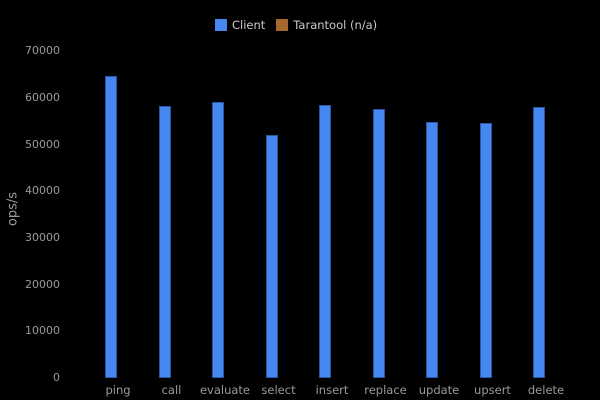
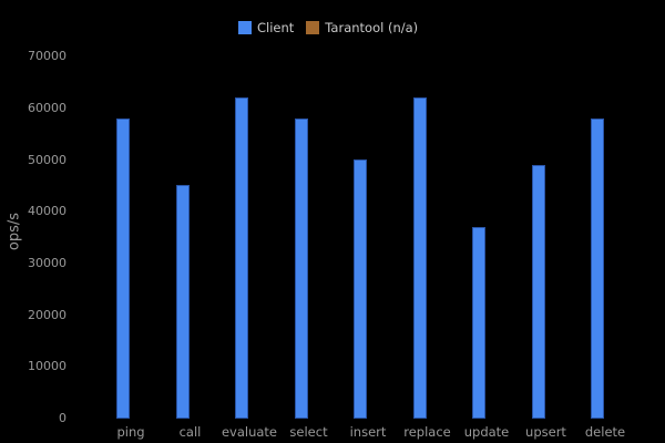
Client/ping: 65000 -> 58000
Client/call: 58000 -> 45000
Client/evaluate: 59000 -> 62000
Client/select: 52000 -> 58000
Client/insert: 58000 -> 50000
Client/replace: 58000 -> 62000
Client/update: 55000 -> 37000
Client/upsert: 54000 -> 49000
